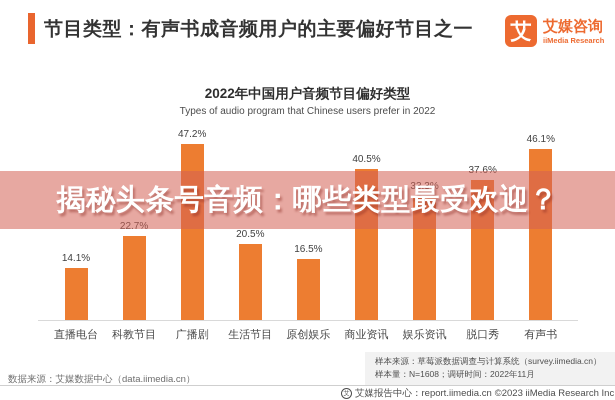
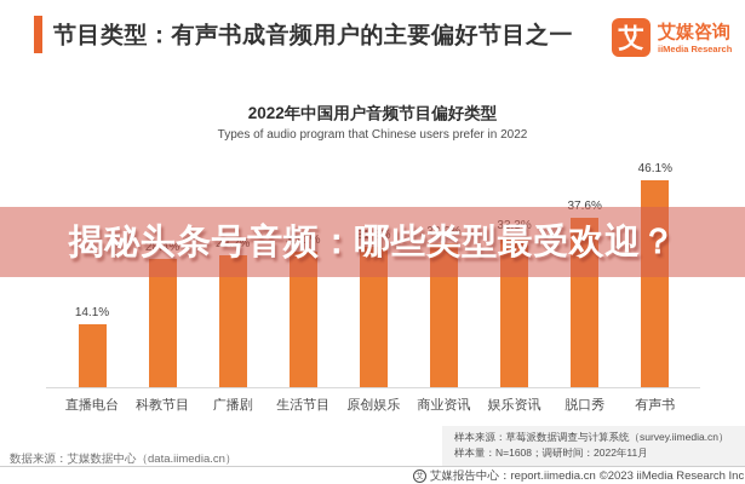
科教节目: 22.7% -> 28.4%
广播剧: 47.2% -> 29.2%
生活节目: 20.5% -> 30.1%
原创娱乐: 16.5% -> 31.2%
商业资讯: 40.5% -> 32.0%
